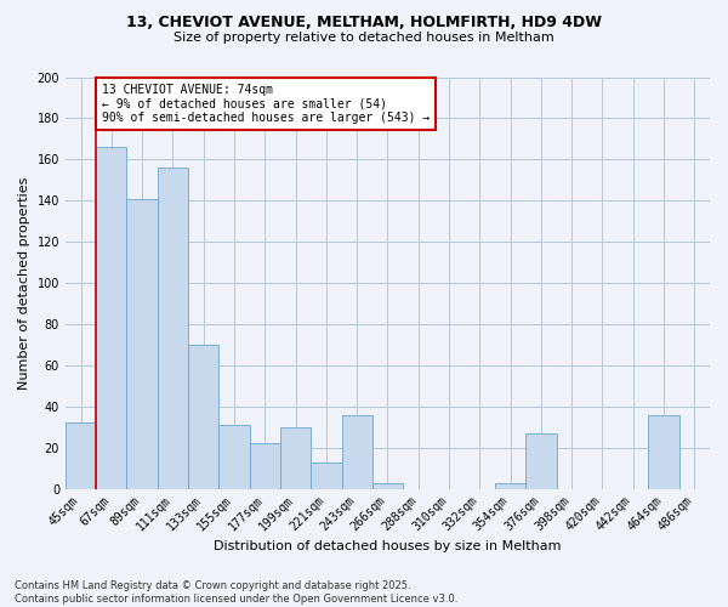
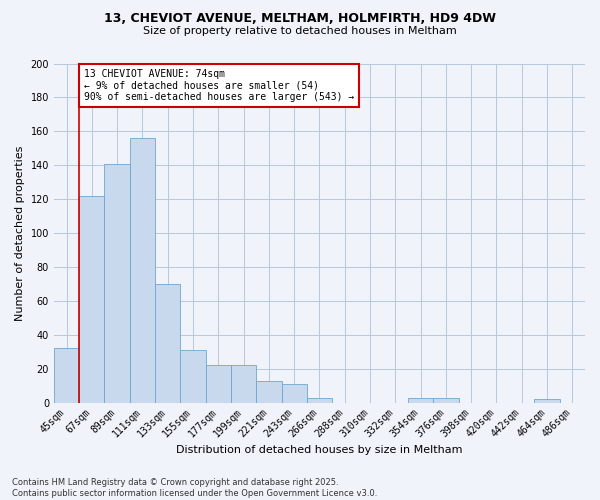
67sqm: 166 -> 122
199sqm: 30 -> 22
243sqm: 36 -> 11
376sqm: 27 -> 3
464sqm: 36 -> 2
